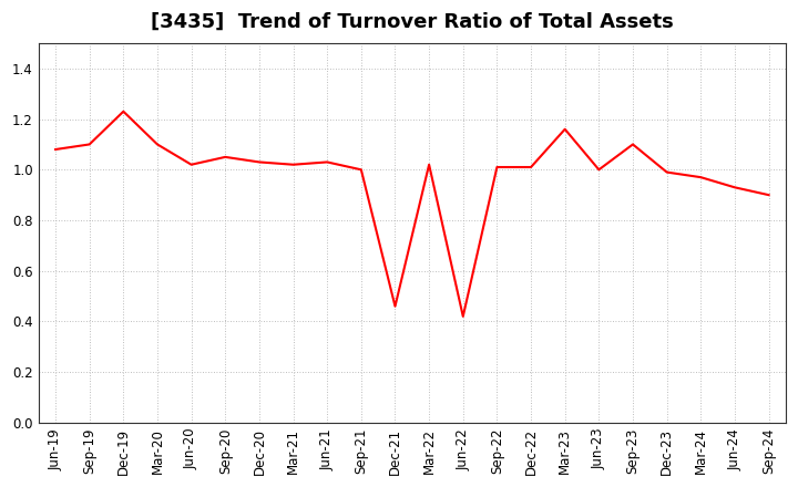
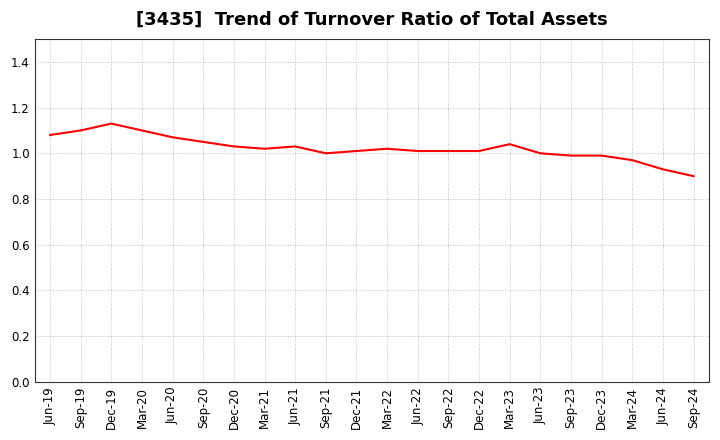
Dec-19: 1.23 -> 1.13
Jun-20: 1.02 -> 1.07
Dec-21: 0.46 -> 1.01
Jun-22: 0.42 -> 1.01
Mar-23: 1.16 -> 1.04
Sep-23: 1.10 -> 0.99
